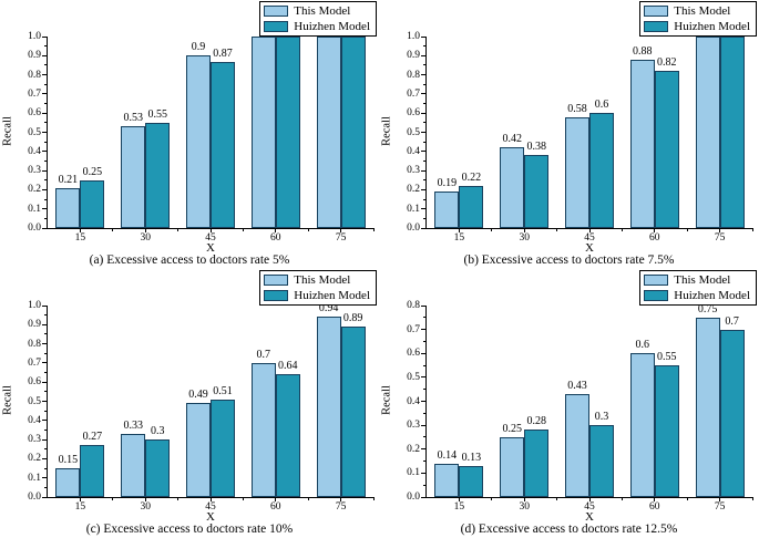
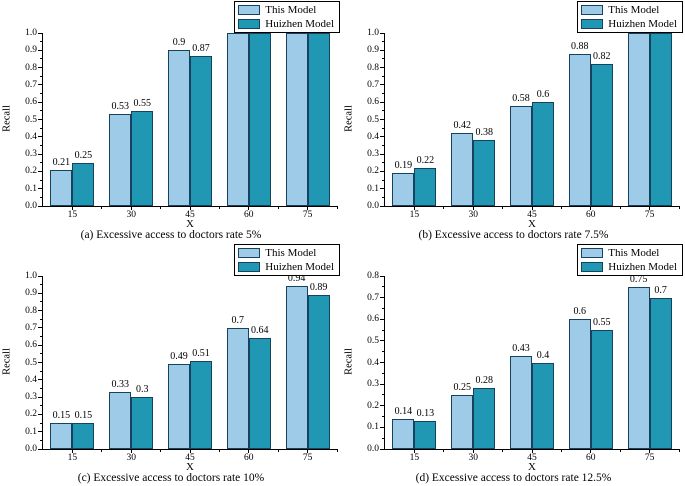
(c) Excessive access to doctors rate 10%/Huizhen Model/15: 0.27 -> 0.15
(d) Excessive access to doctors rate 12.5%/Huizhen Model/45: 0.3 -> 0.4
